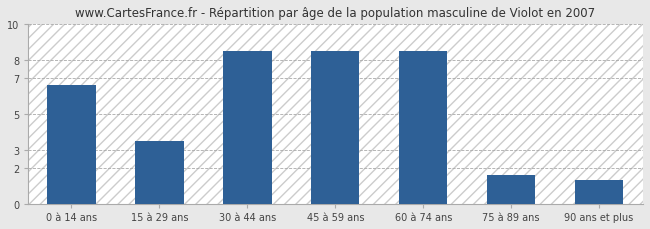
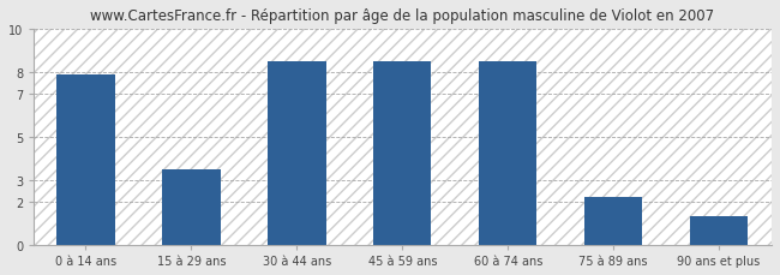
0 à 14 ans: 6.6 -> 7.9
75 à 89 ans: 1.6 -> 2.2
